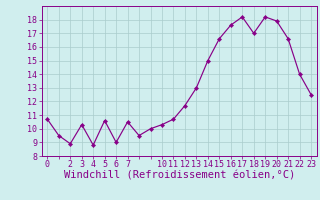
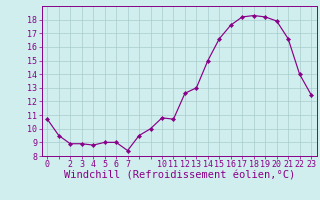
3: 10.3 -> 8.9
5: 10.6 -> 9.0
7: 10.5 -> 8.4
10: 10.3 -> 10.8
12: 11.7 -> 12.6
18: 17.0 -> 18.3
